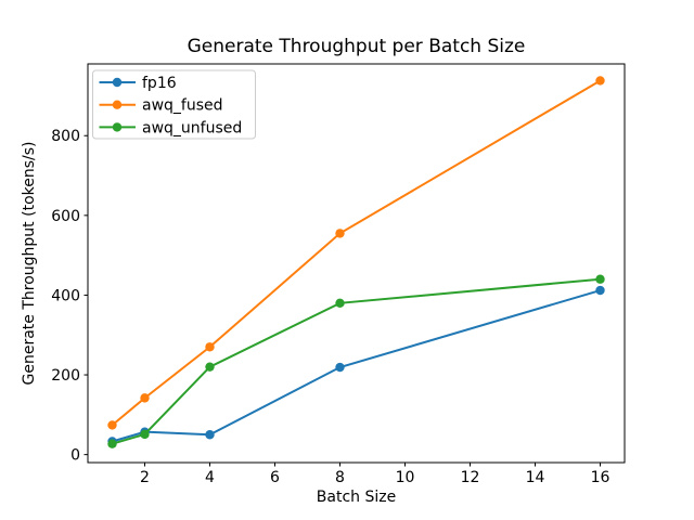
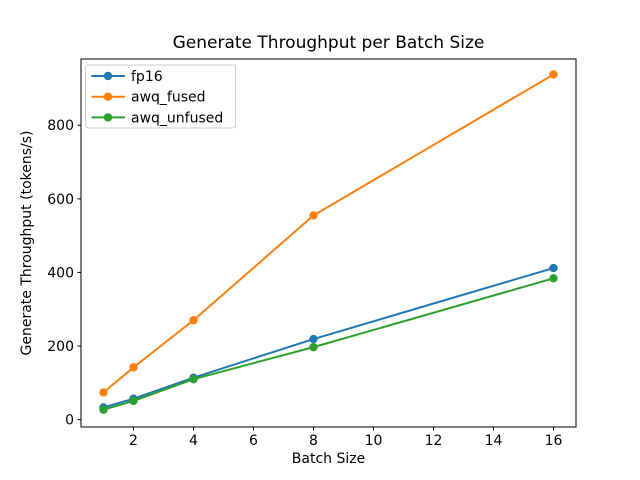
fp16/4: 50 -> 110
awq_unfused/4: 220 -> 110
awq_unfused/8: 380 -> 200
awq_unfused/16: 440 -> 380
